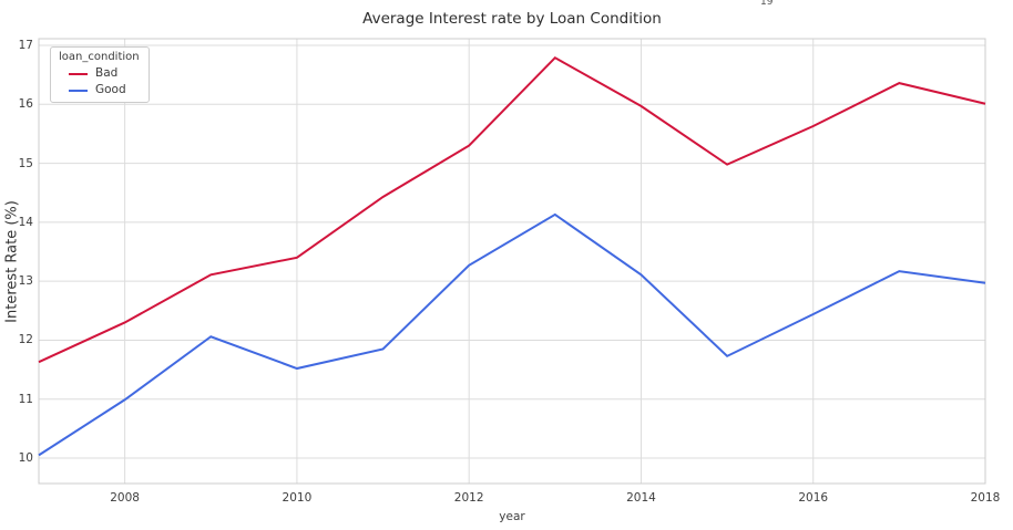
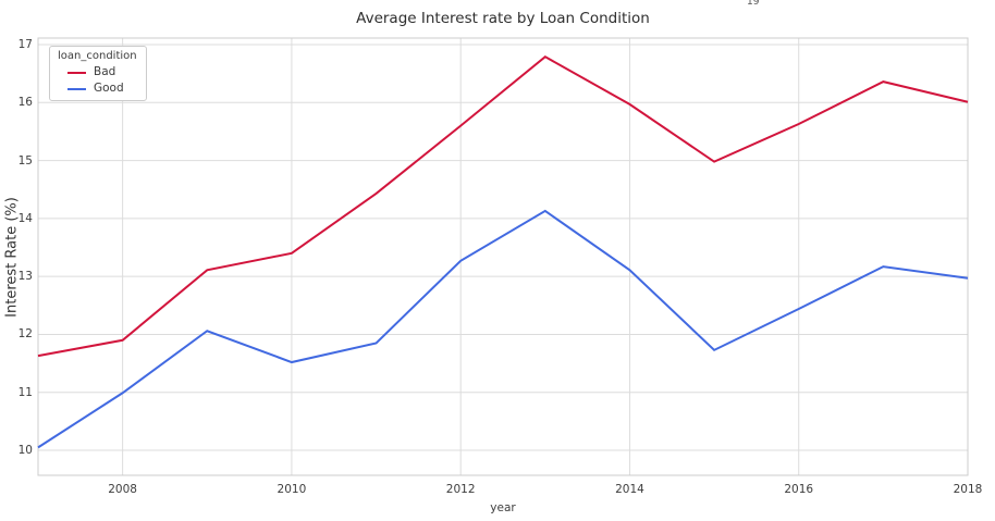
Bad/2008: 12.3 -> 11.9
Bad/2012: 15.3 -> 15.6
